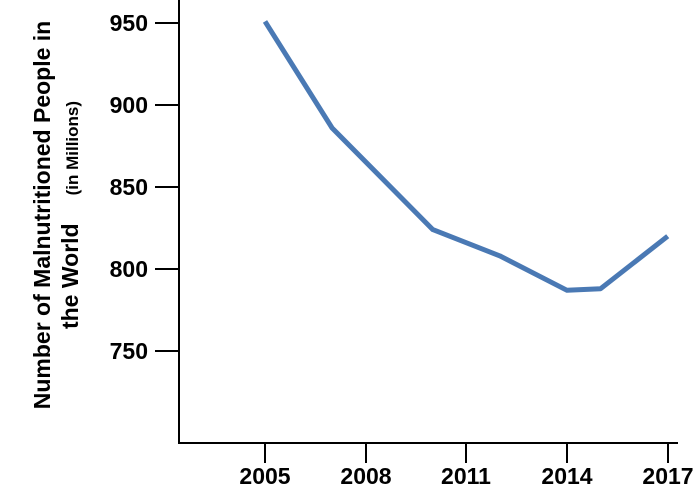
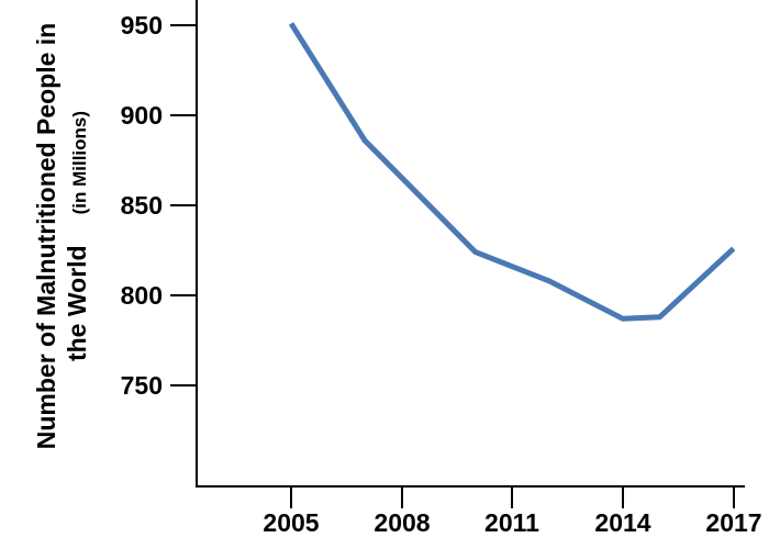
2017: 820 -> 826
